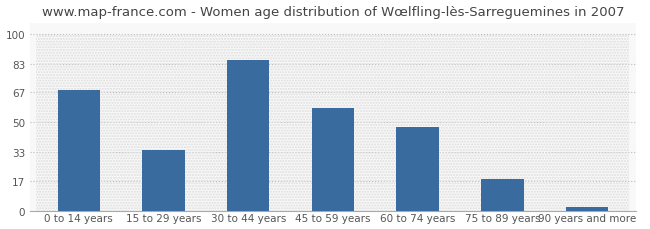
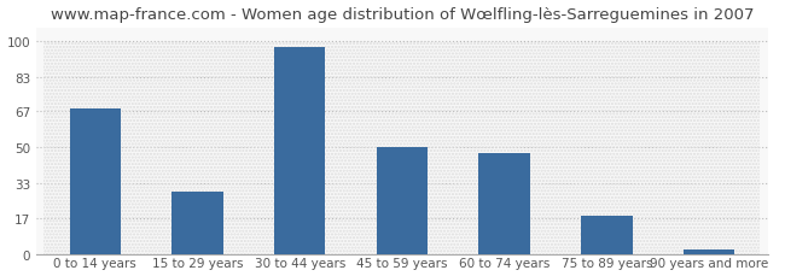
15 to 29 years: 34 -> 29
30 to 44 years: 85 -> 97
45 to 59 years: 58 -> 50
